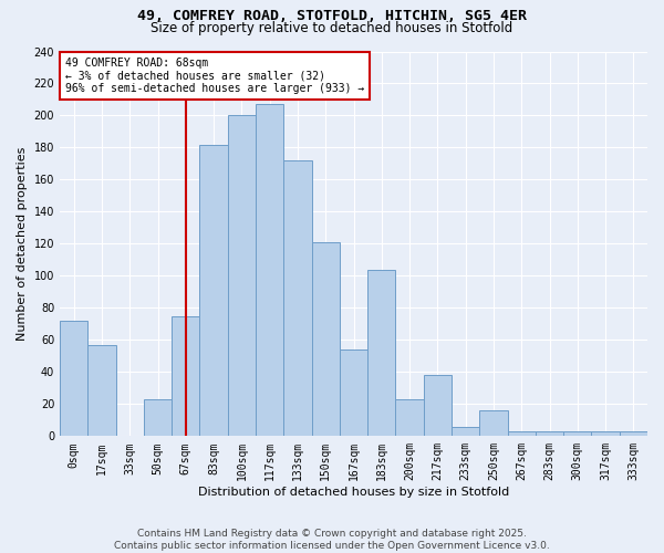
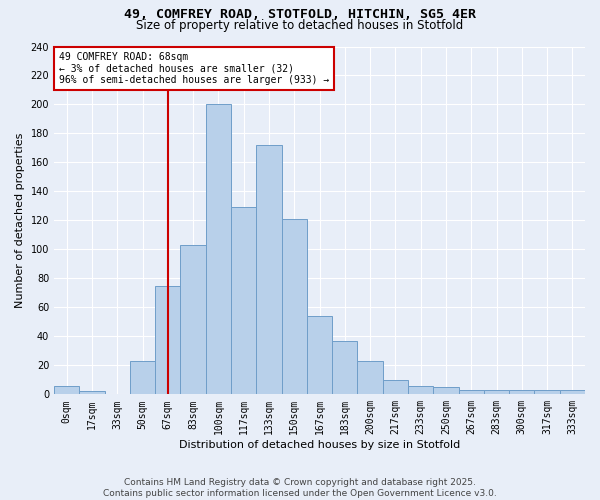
0sqm: 72 -> 6
17sqm: 57 -> 2
83sqm: 182 -> 103
117sqm: 207 -> 129
183sqm: 104 -> 37
217sqm: 38 -> 10
250sqm: 16 -> 5
